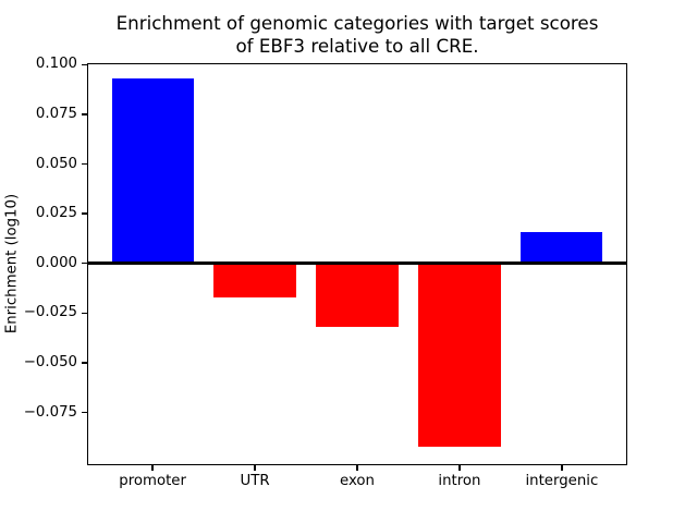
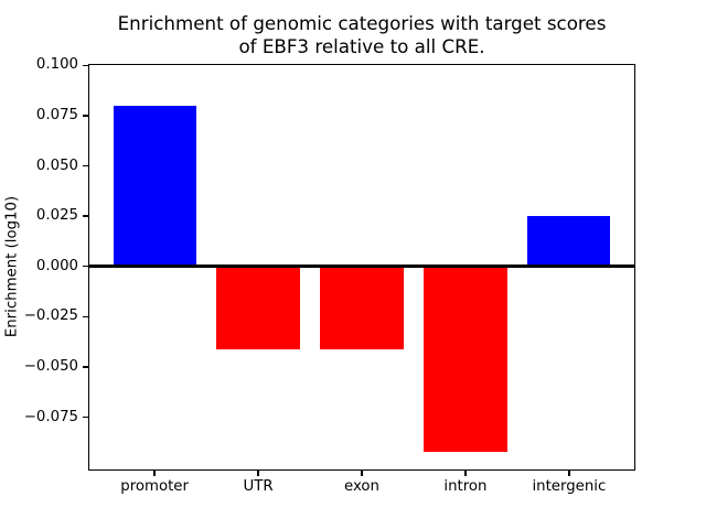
promoter: 0.093 -> 0.080
UTR: -0.017 -> -0.041
exon: -0.032 -> -0.041
intergenic: 0.016 -> 0.025
